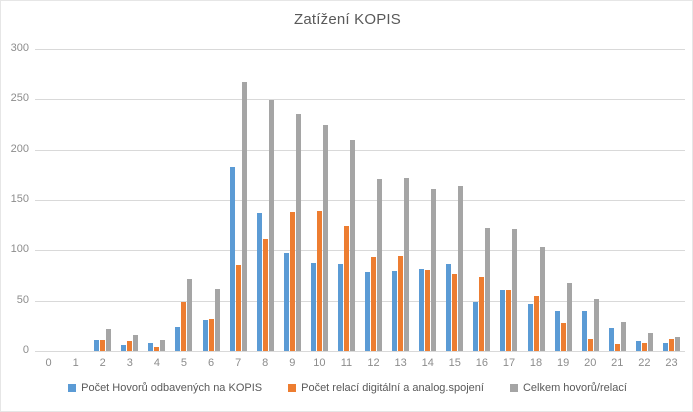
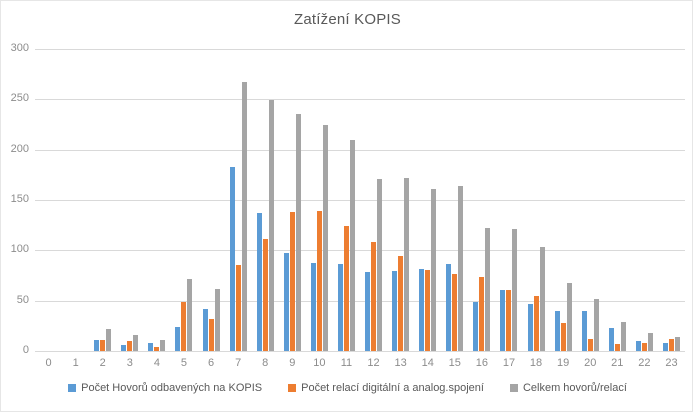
Počet Hovorů odbavených na KOPIS/6: 31 -> 42
Počet relací digitální a analog.spojení/12: 93 -> 108
